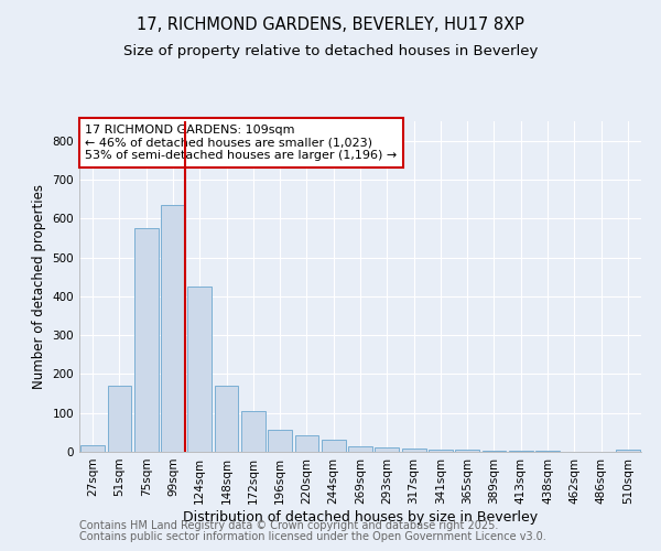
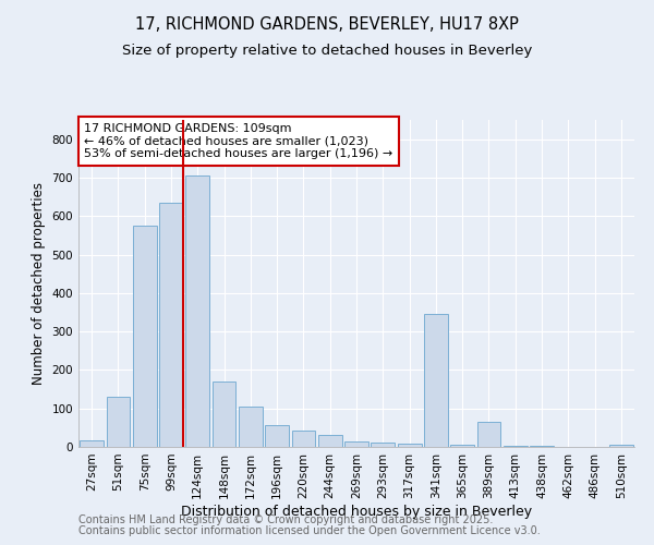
51sqm: 170 -> 130
124sqm: 425 -> 705
341sqm: 6 -> 345
389sqm: 4 -> 65
